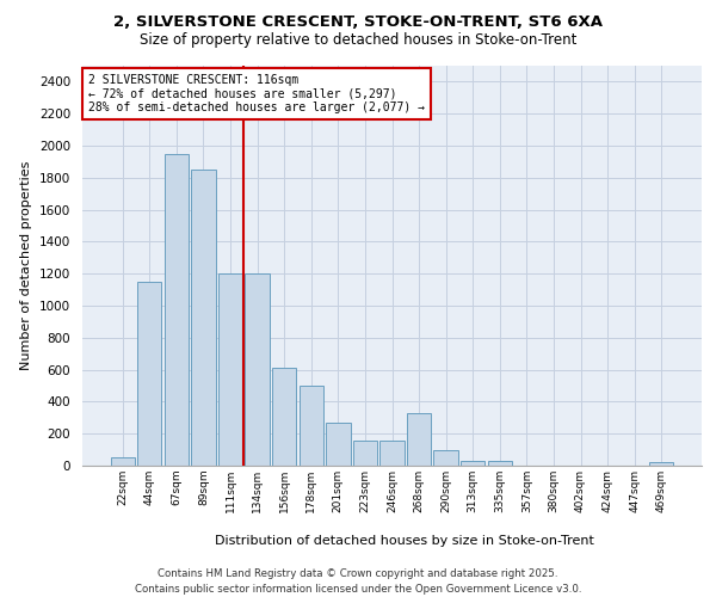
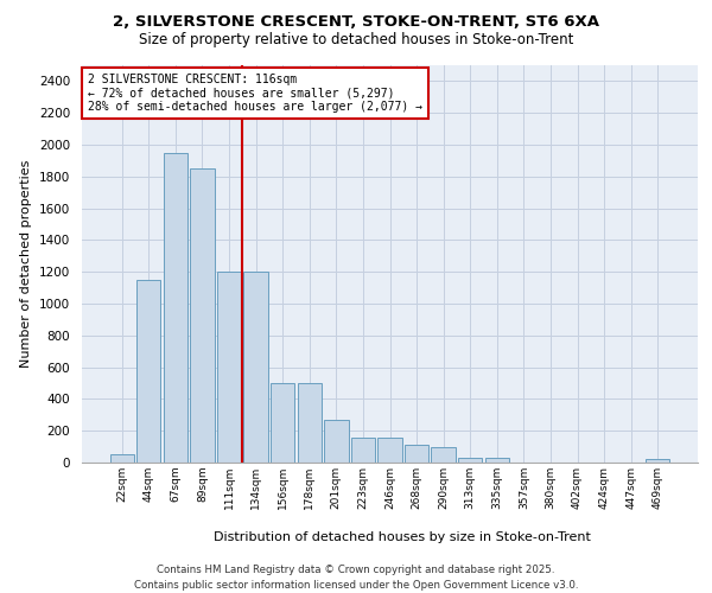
156sqm: 610 -> 500
268sqm: 330 -> 110
